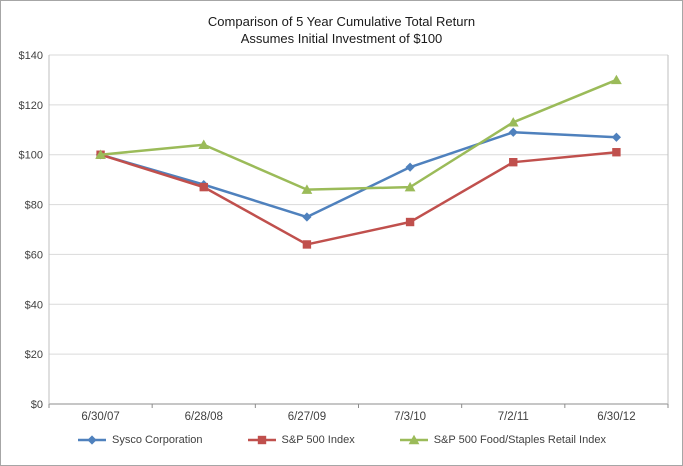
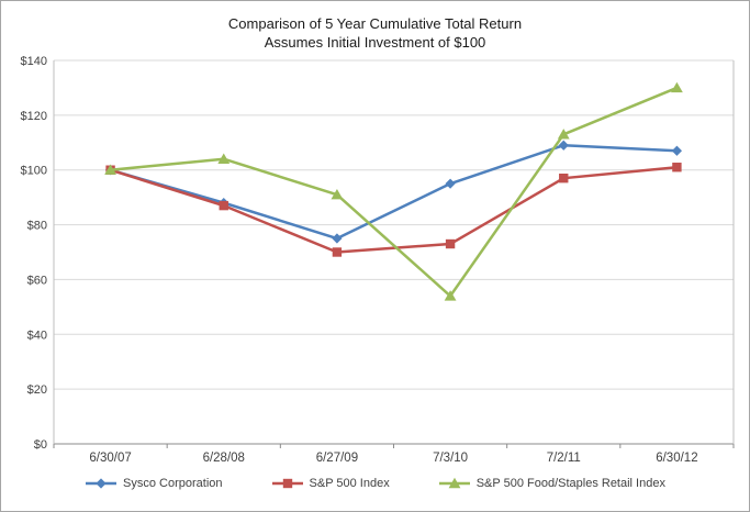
S&P 500 Index/6/27/09: $64 -> $70
S&P 500 Food/Staples Retail Index/6/27/09: $86 -> $91
S&P 500 Food/Staples Retail Index/7/3/10: $87 -> $54
